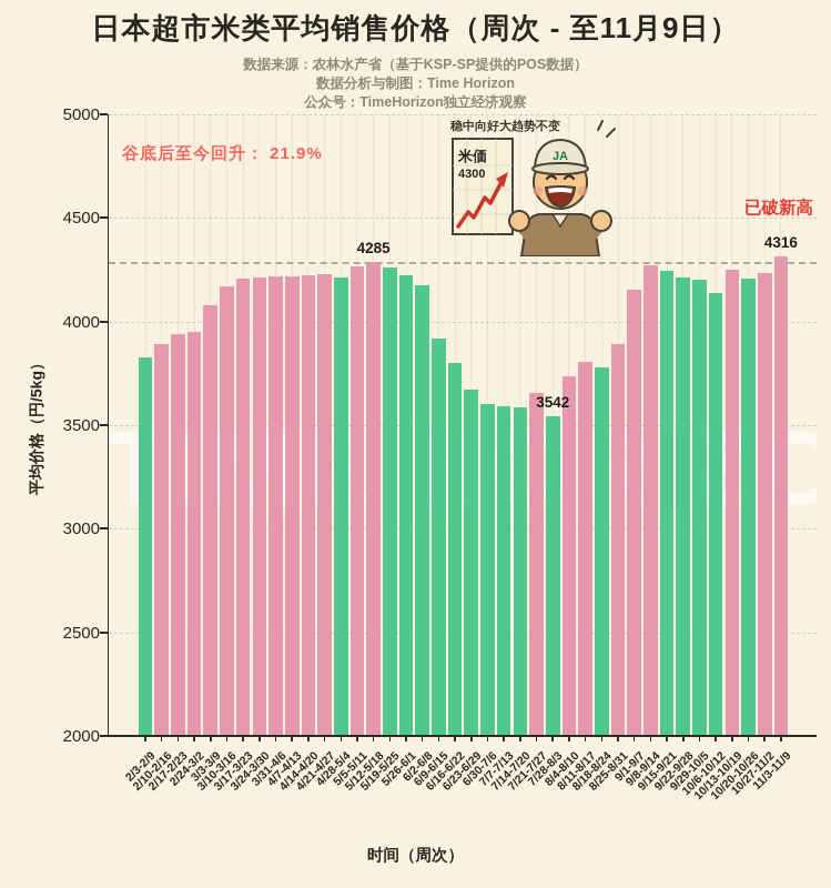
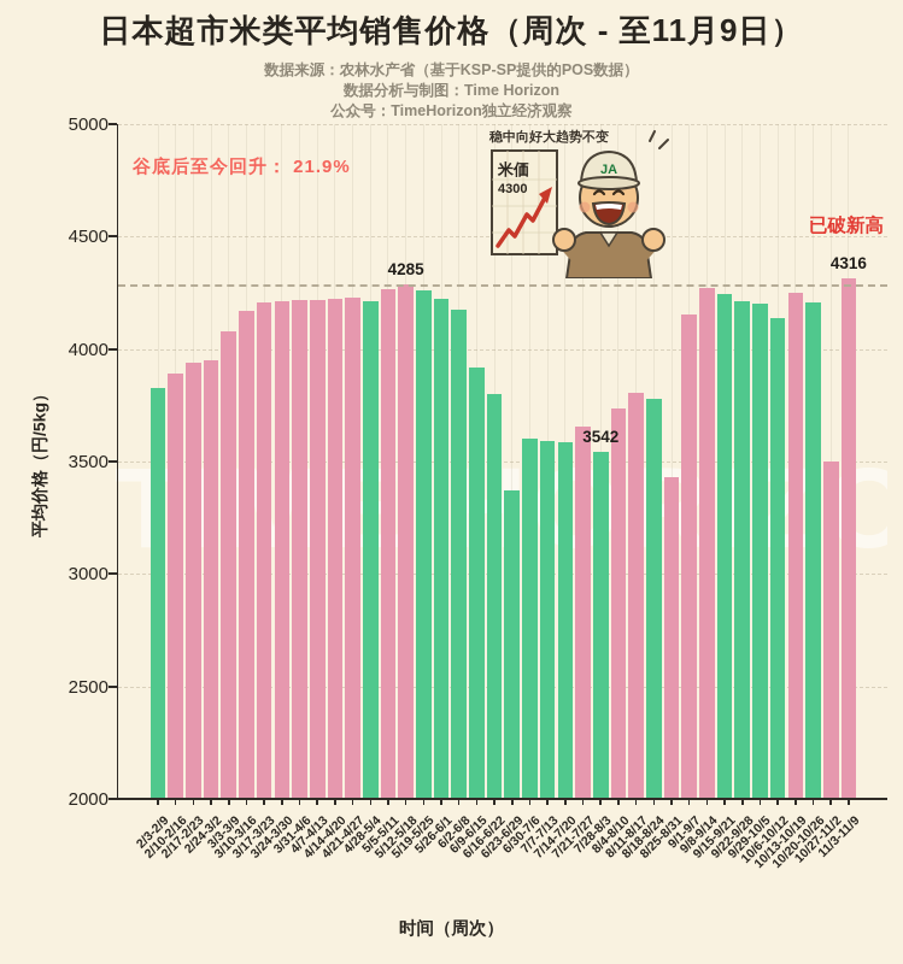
6/23-6/29: 3670 -> 3370
8/25-8/31: 3890 -> 3430
10/27-11/2: 4230 -> 3500
